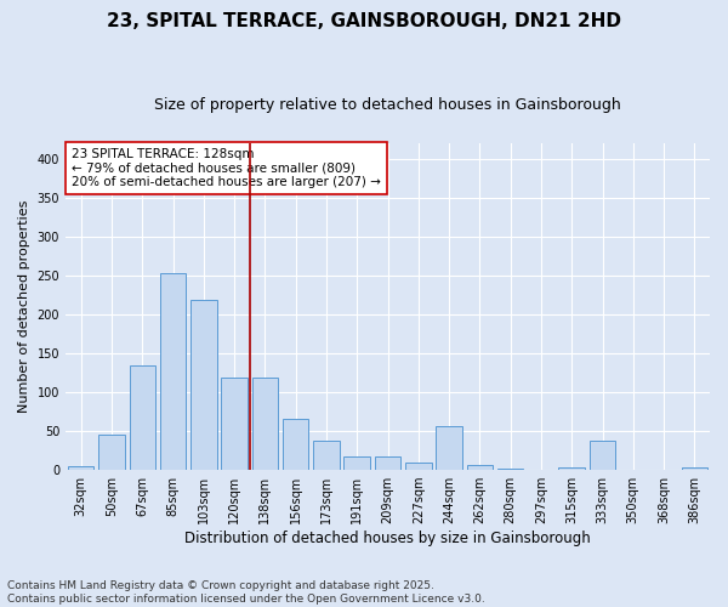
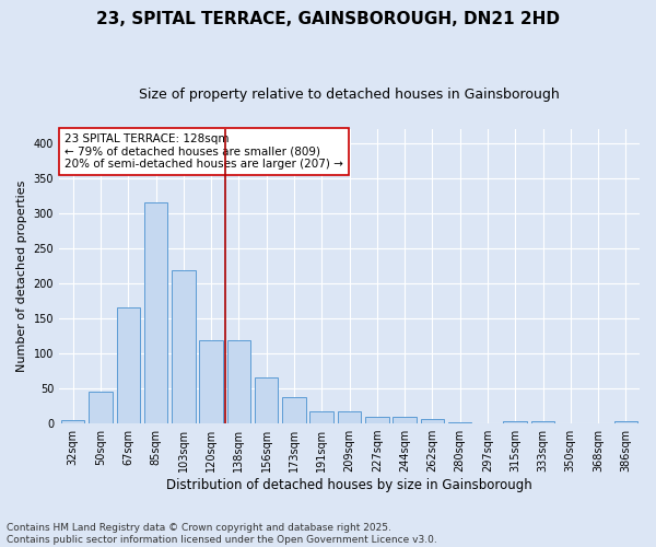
67sqm: 134 -> 165
85sqm: 252 -> 315
244sqm: 56 -> 10
333sqm: 38 -> 4
